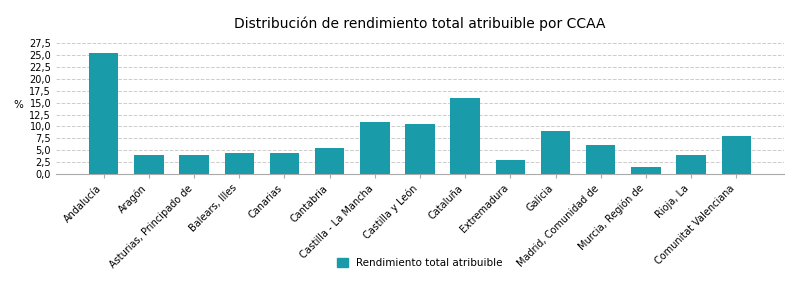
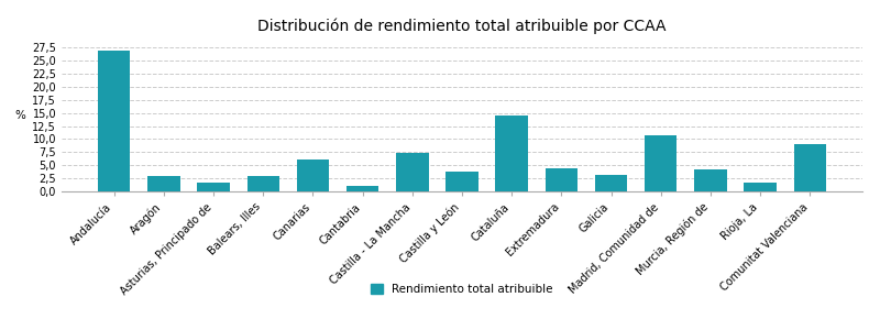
Andalucía: 25,5 -> 27,0
Aragón: 4,0 -> 2,9
Asturias, Principado de: 4,0 -> 1,6
Balears, Illes: 4,5 -> 2,9
Canarias: 4,5 -> 6,1
Cantabria: 5,5 -> 1,1
Castilla - La Mancha: 11,0 -> 7,4
Castilla y León: 10,5 -> 3,8
Cataluña: 16,0 -> 14,5
Extremadura: 3,0 -> 4,4
Galicia: 9,0 -> 3,2
Madrid, Comunidad de: 6,0 -> 10,8
Murcia, Región de: 1,5 -> 4,1
Rioja, La: 4,0 -> 1,6
Comunitat Valenciana: 8,0 -> 9,1
